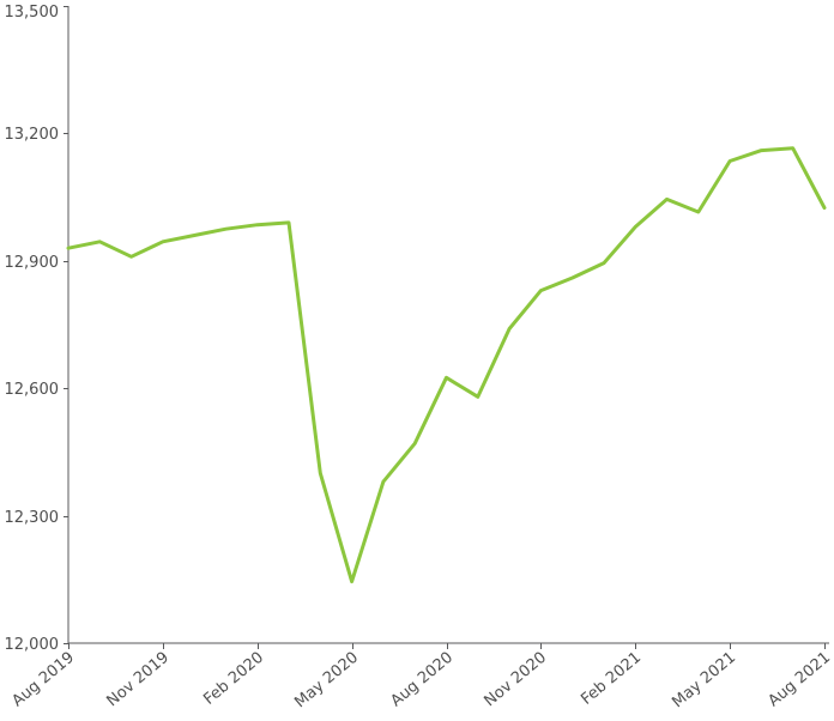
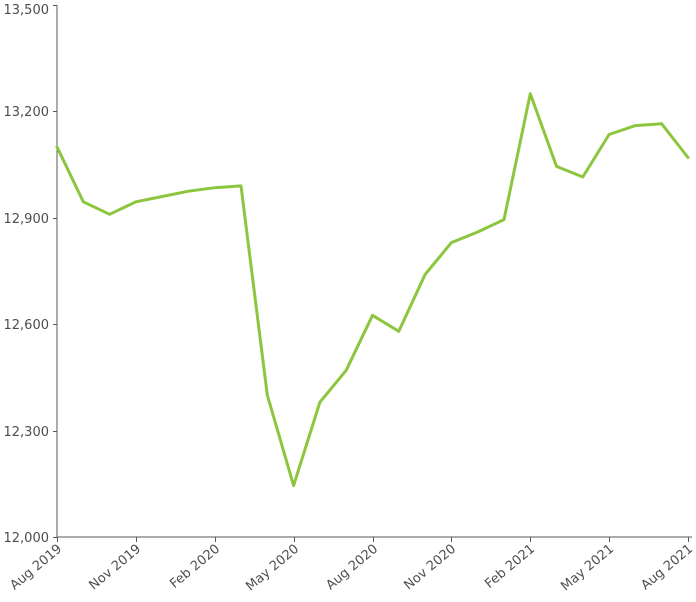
Aug 2019: 12930 -> 13100
Feb 2021: 12980 -> 13250
Aug 2021: 13020 -> 13070
